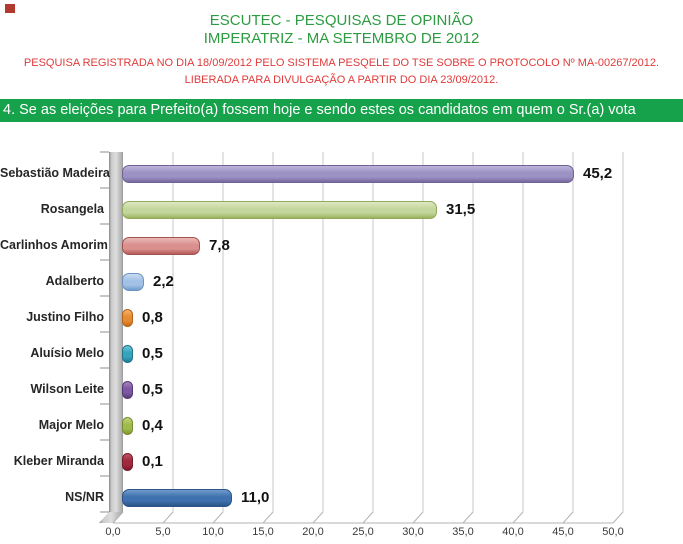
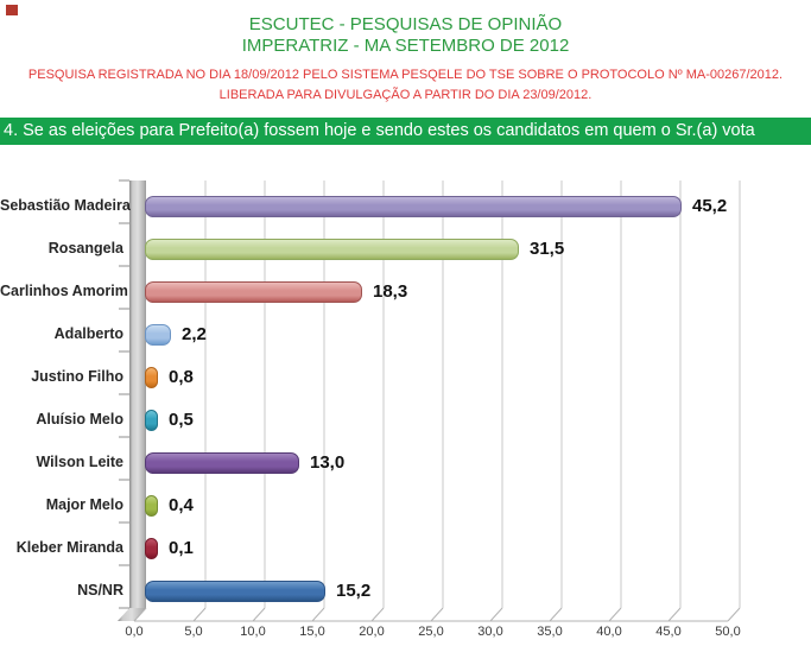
Carlinhos Amorim: 7,8 -> 18,3
Wilson Leite: 0,5 -> 13,0
NS/NR: 11,0 -> 15,2
